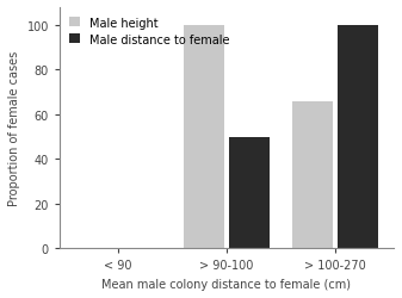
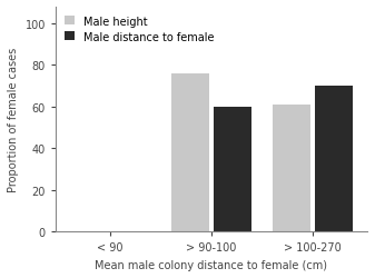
Male height/> 90-100: 100 -> 76
Male distance to female/> 90-100: 50 -> 60
Male height/> 100-270: 66 -> 61
Male distance to female/> 100-270: 100 -> 70
